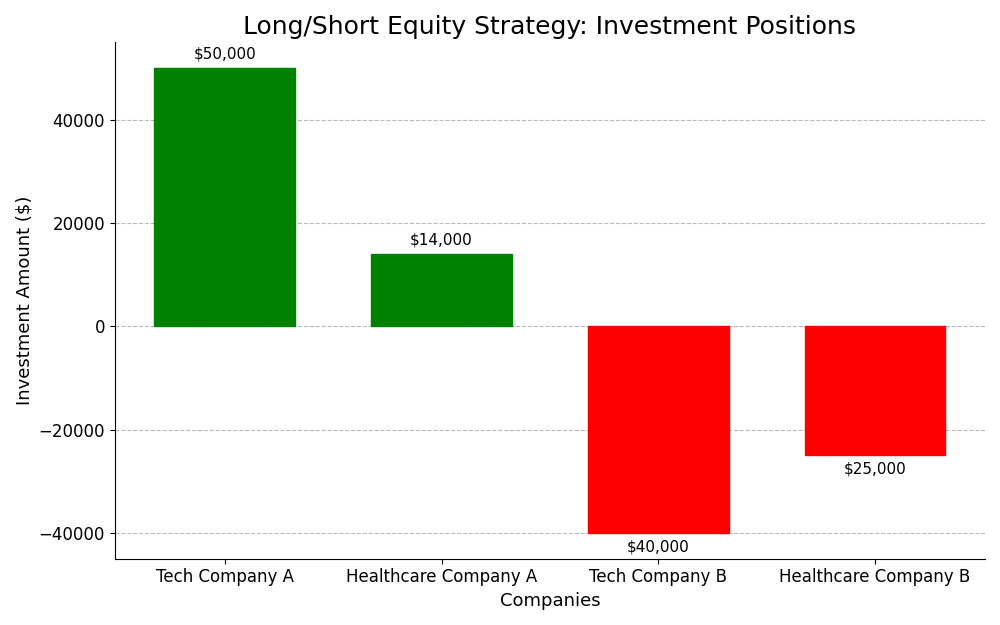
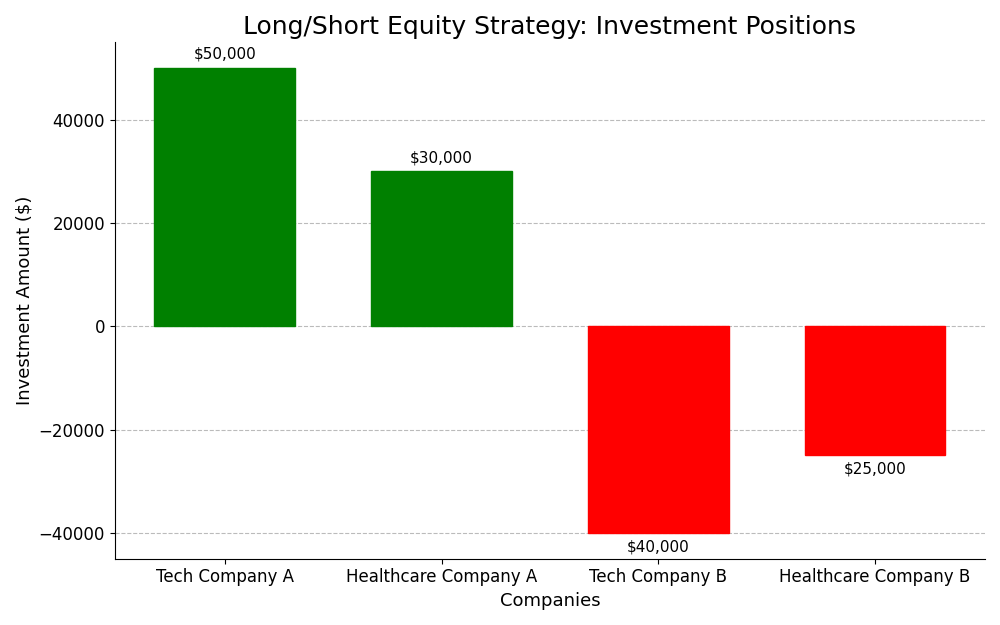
Healthcare Company A: $14,000 -> $30,000
